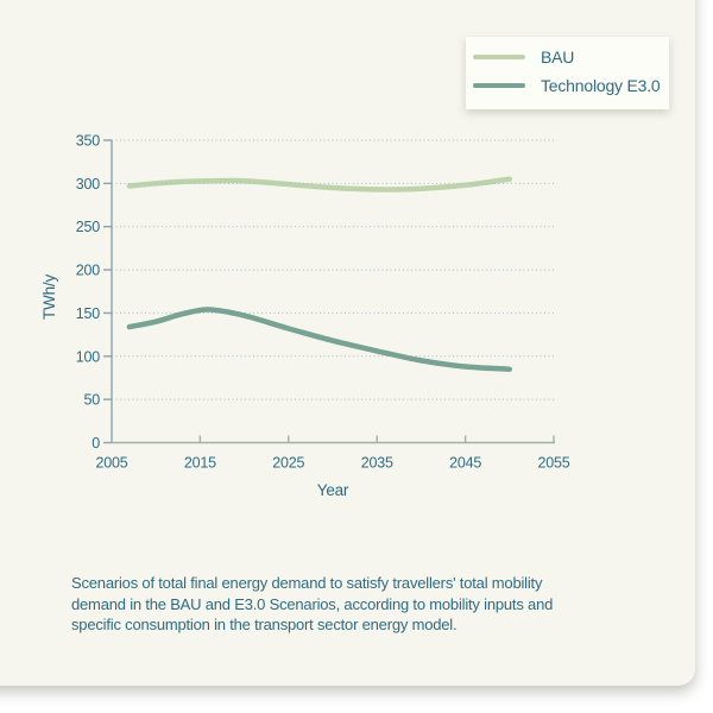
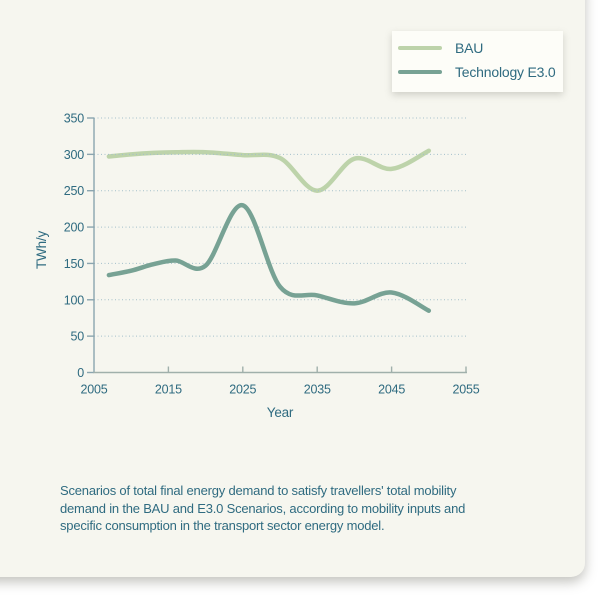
Technology E3.0/2025: 130 -> 230
BAU/2035: 290 -> 250
BAU/2045: 300 -> 280
Technology E3.0/2045: 90 -> 110
